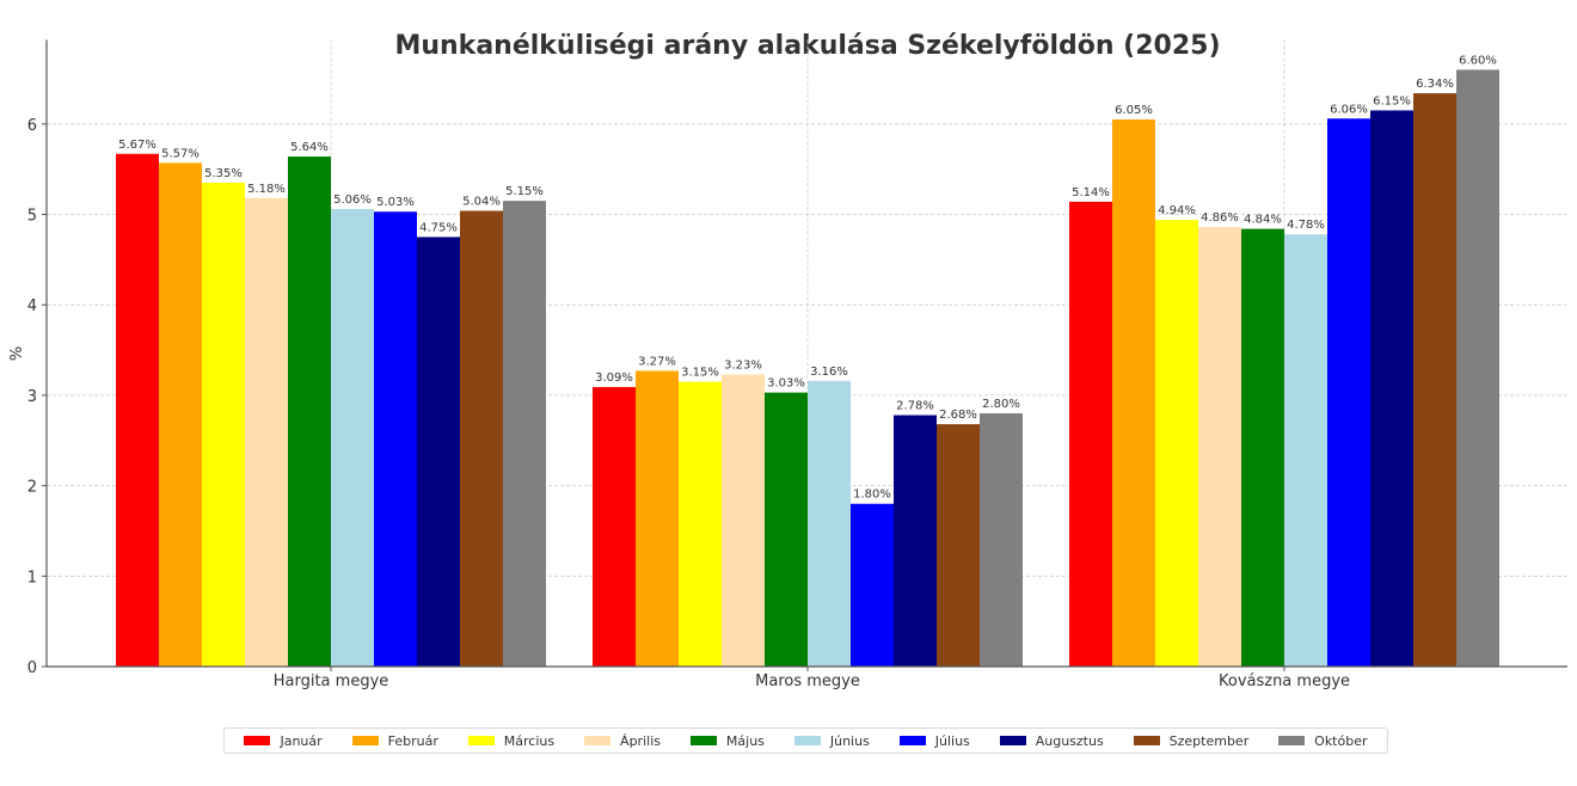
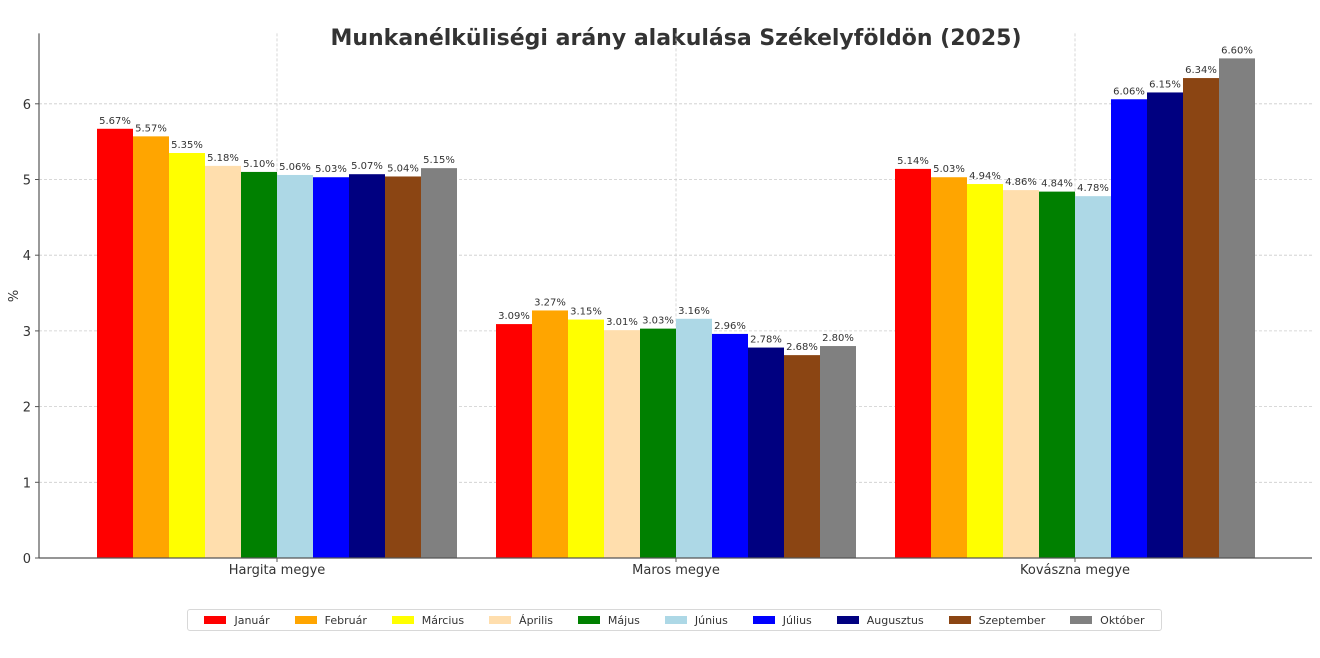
Május/Hargita megye: 5.64% -> 5.10%
Augusztus/Hargita megye: 4.75% -> 5.07%
Április/Maros megye: 3.23% -> 3.01%
Július/Maros megye: 1.80% -> 2.96%
Február/Kovászna megye: 6.05% -> 5.03%
